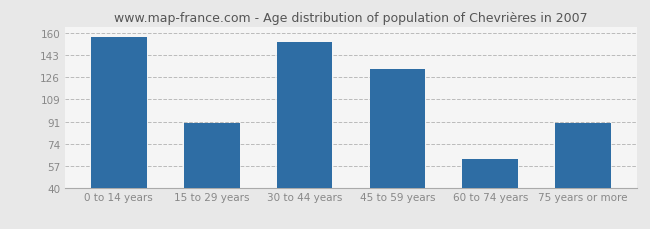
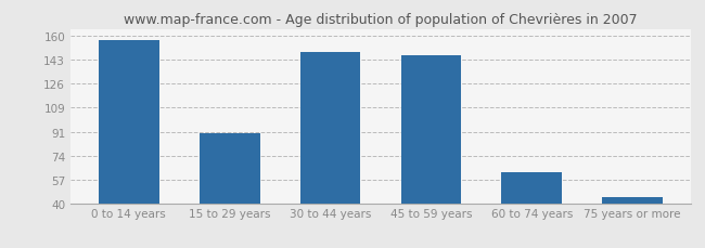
30 to 44 years: 153 -> 148
45 to 59 years: 132 -> 146
75 years or more: 90 -> 44
